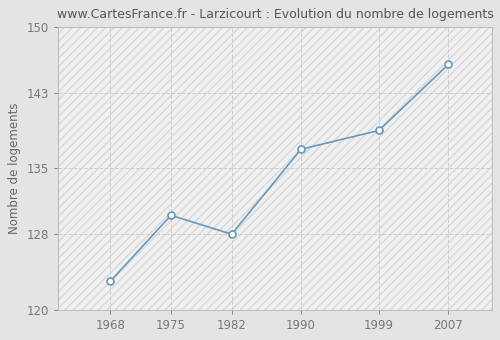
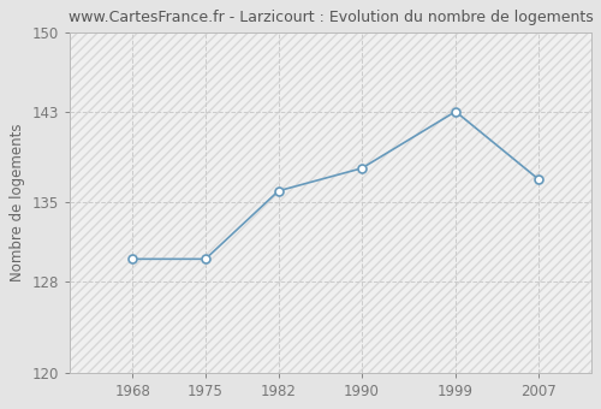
1968: 123 -> 130
1982: 128 -> 136
1990: 137 -> 138
1999: 139 -> 143
2007: 146 -> 137
